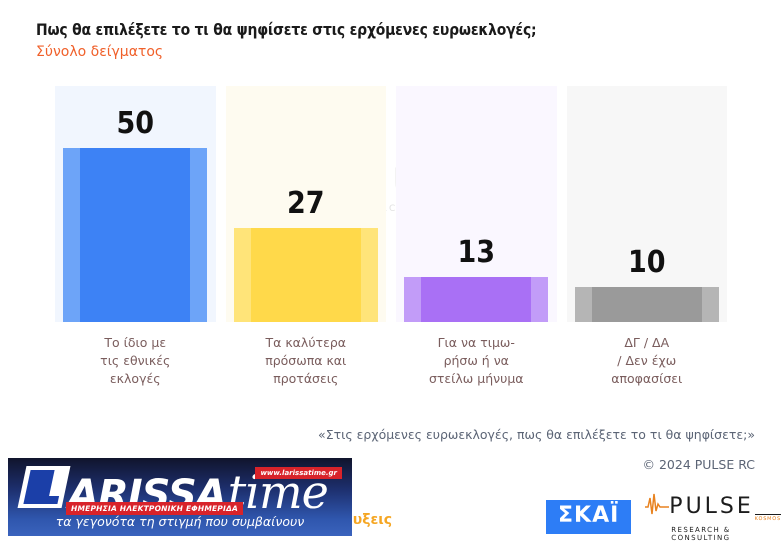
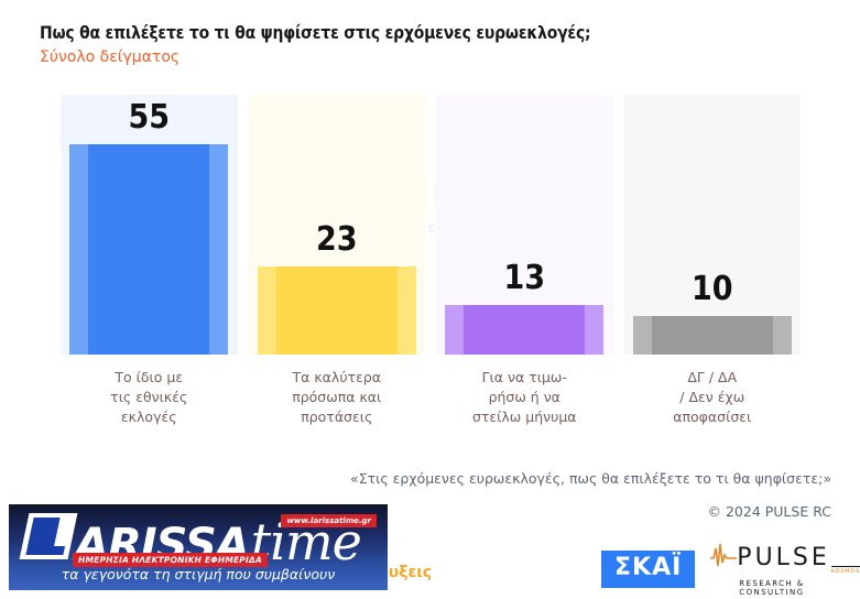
Το ίδιο με τις εθνικές εκλογές: 50 -> 55
Τα καλύτερα πρόσωπα και προτάσεις: 27 -> 23
